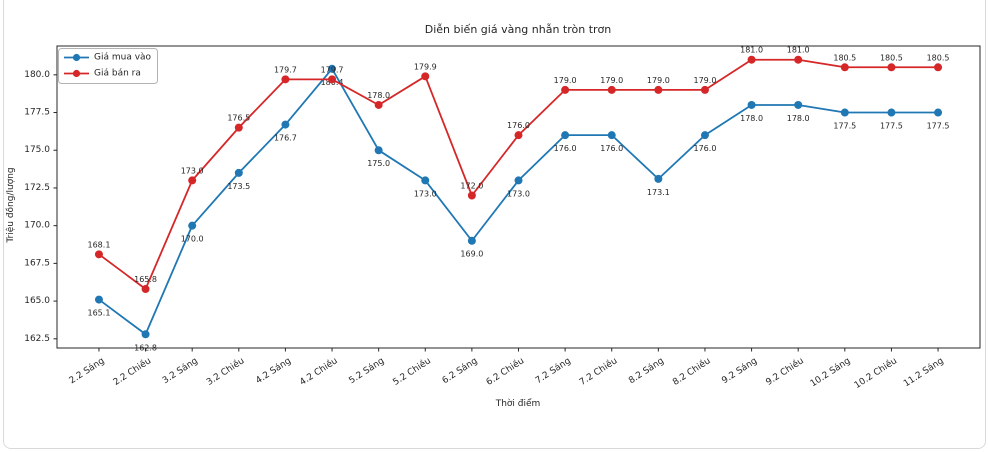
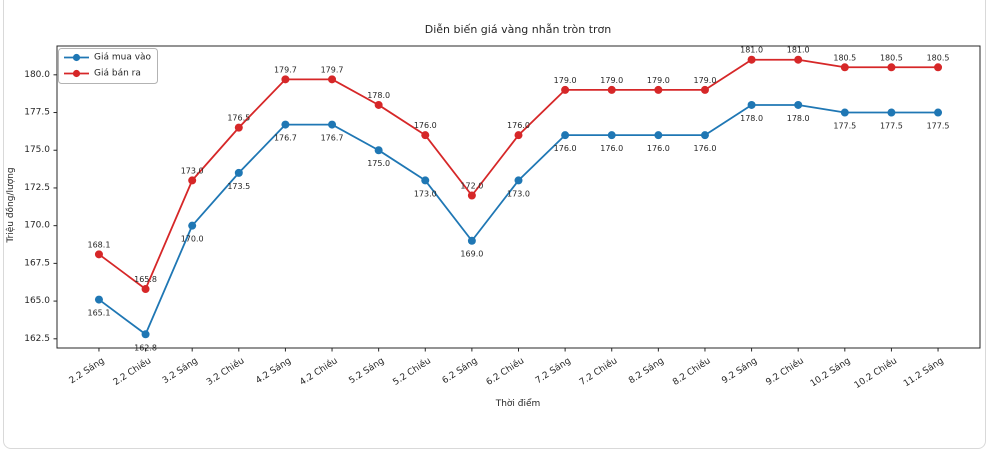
Giá mua vào/4.2 Chiều: 180.4 -> 176.7
Giá bán ra/5.2 Chiều: 179.9 -> 176.0
Giá mua vào/8.2 Sáng: 173.1 -> 176.0
